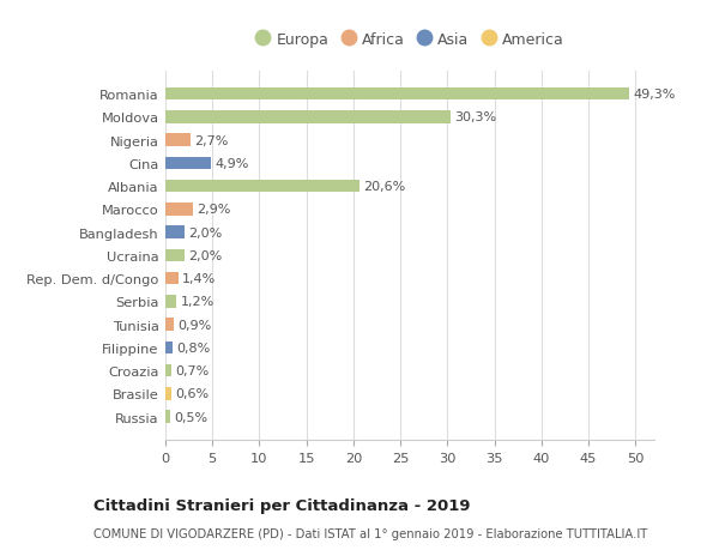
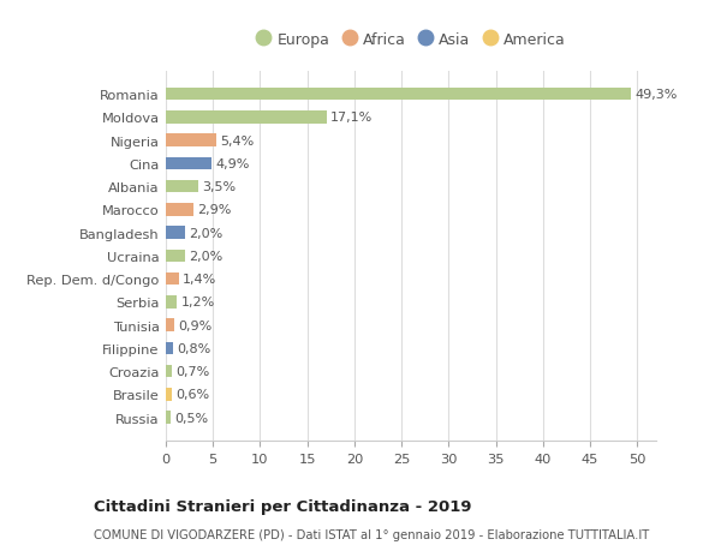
Moldova: 30,3% -> 17,1%
Nigeria: 2,7% -> 5,4%
Albania: 20,6% -> 3,5%
